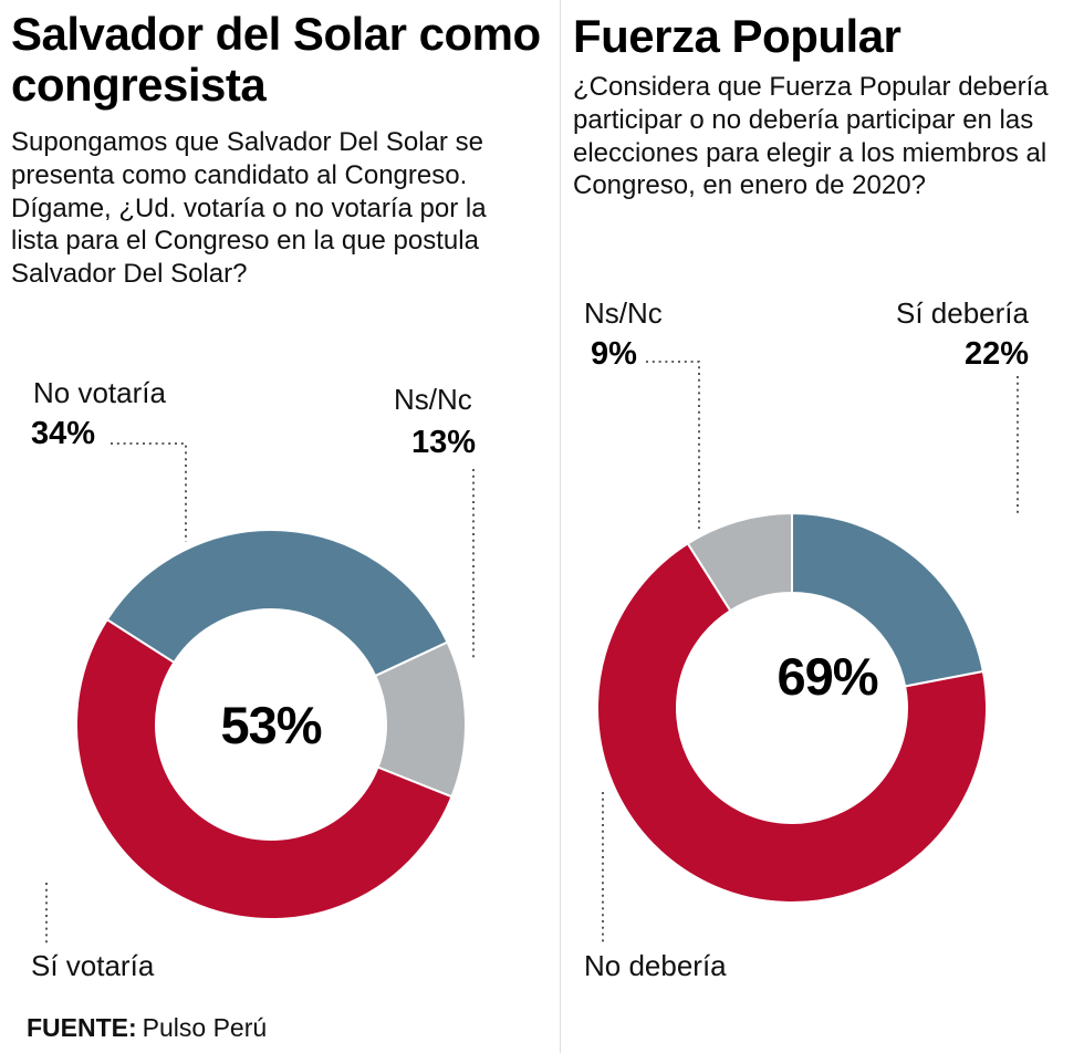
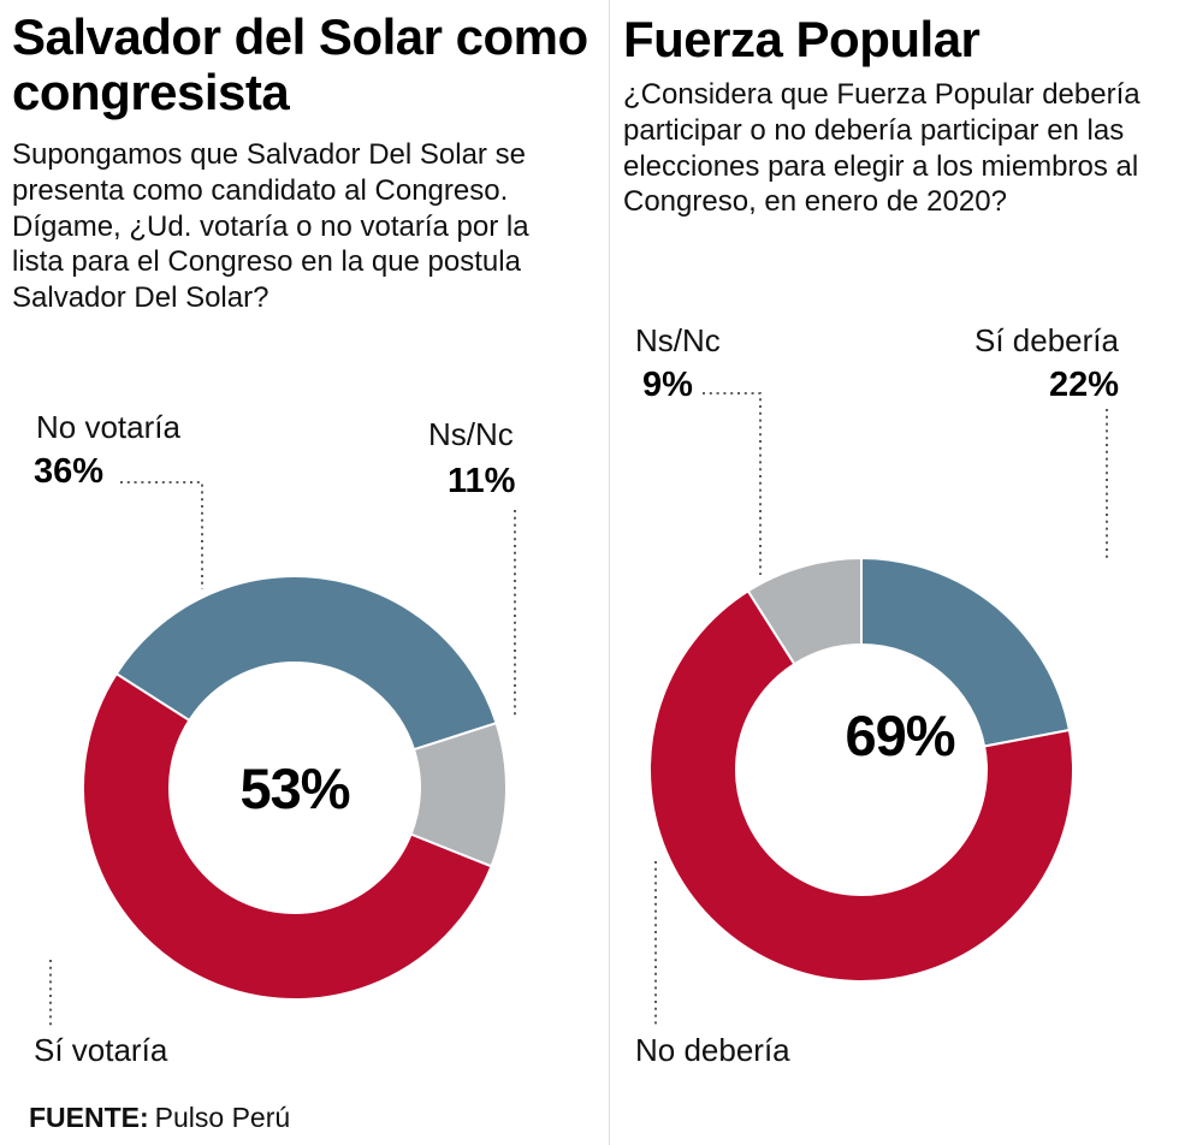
Salvador del Solar como congresista/No votaría: 34% -> 36%
Salvador del Solar como congresista/Ns/Nc: 13% -> 11%
